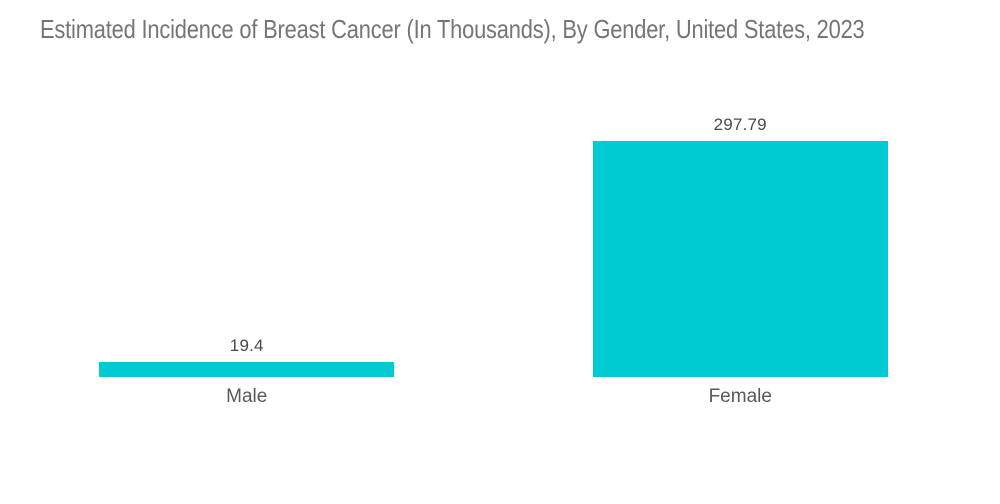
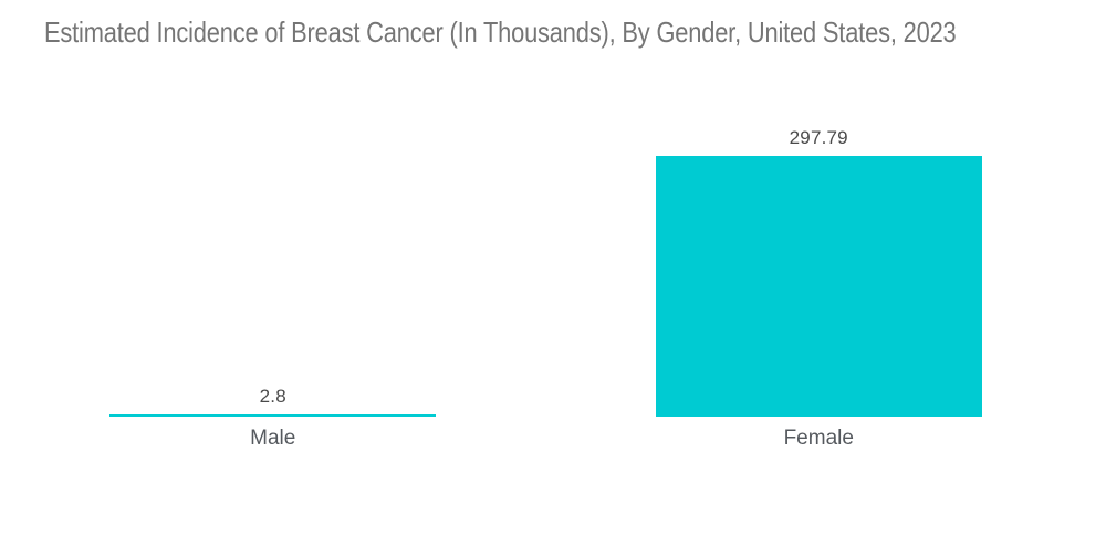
Male: 19.4 -> 2.8
